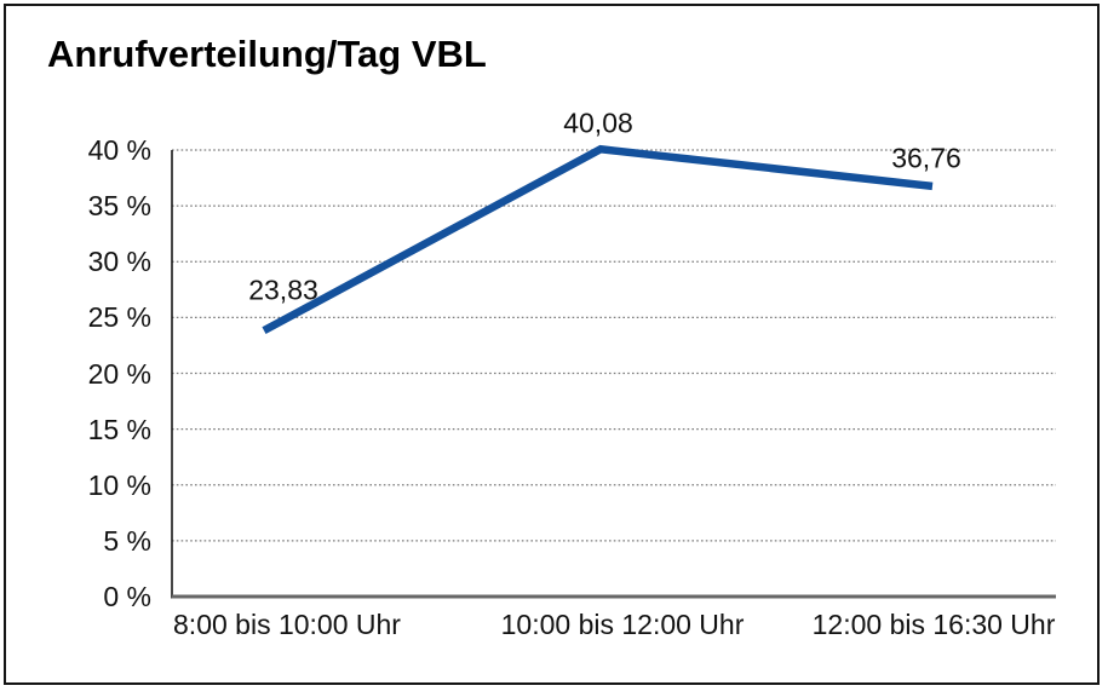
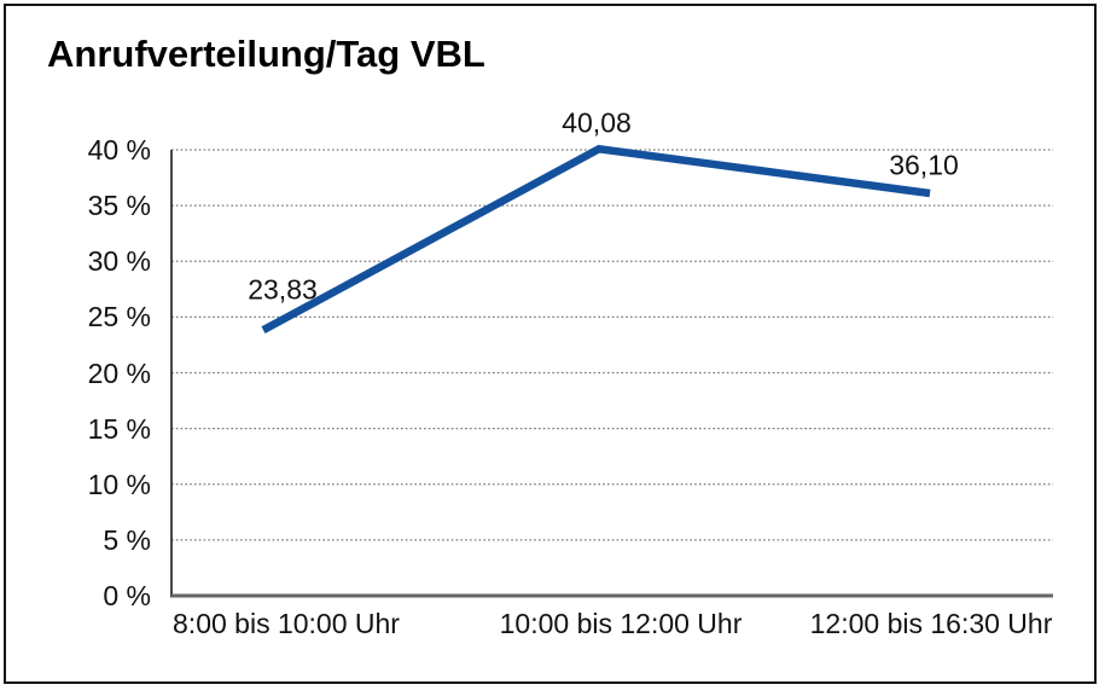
12:00 bis 16:30 Uhr: 36,76 -> 36,10
